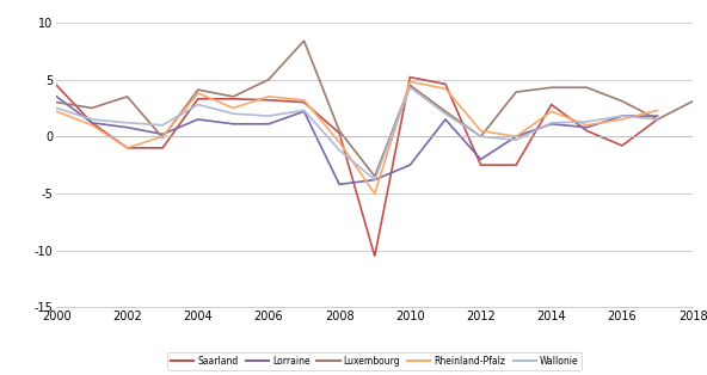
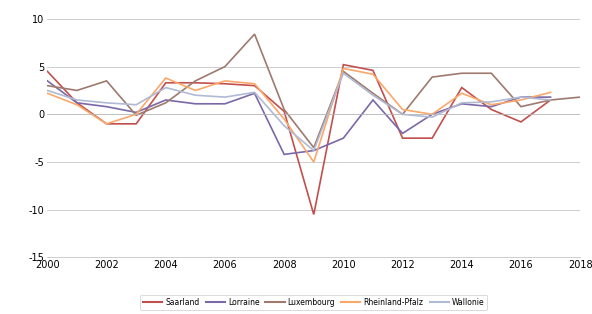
Luxembourg/2004: 4.1 -> 1.2
Luxembourg/2016: 3.1 -> 0.8
Luxembourg/2018: 3.1 -> 1.8
